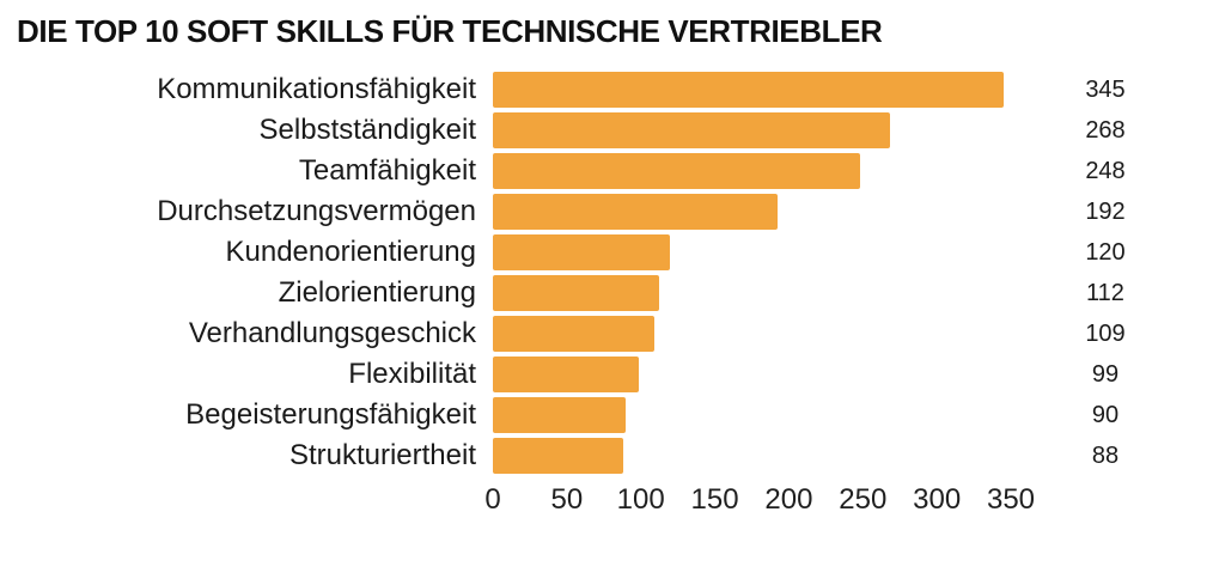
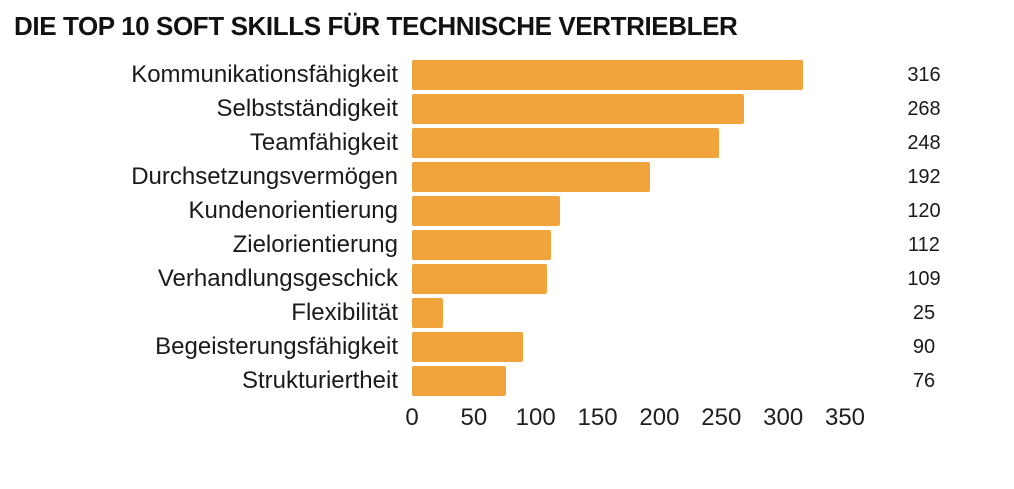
Kommunikationsfähigkeit: 345 -> 316
Flexibilität: 99 -> 25
Strukturiertheit: 88 -> 76
